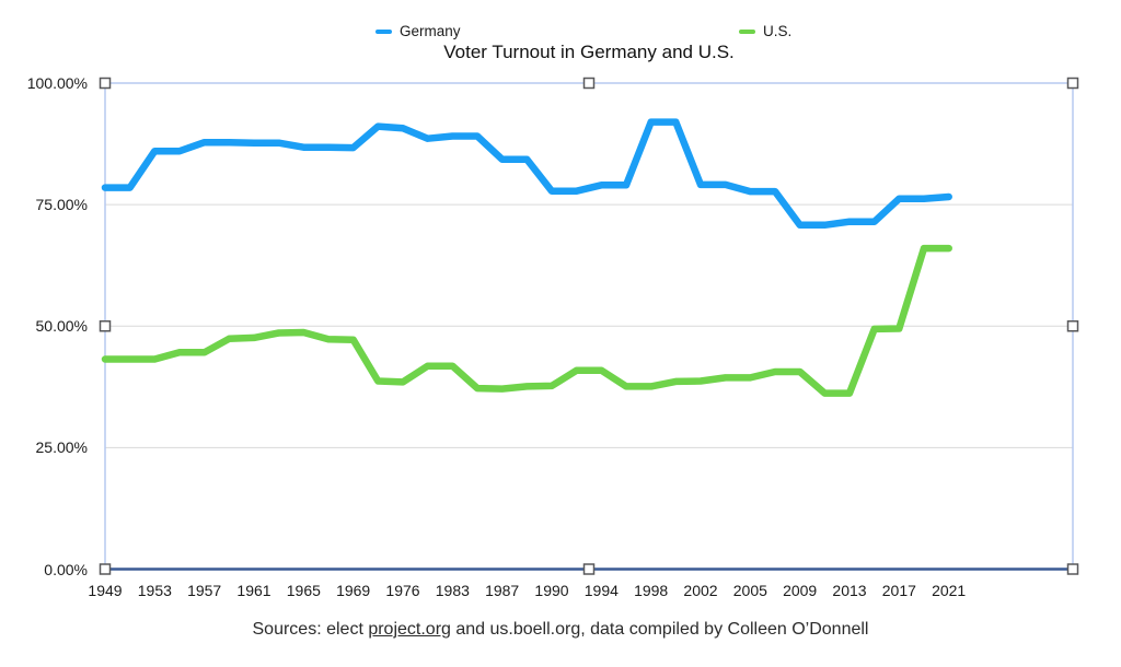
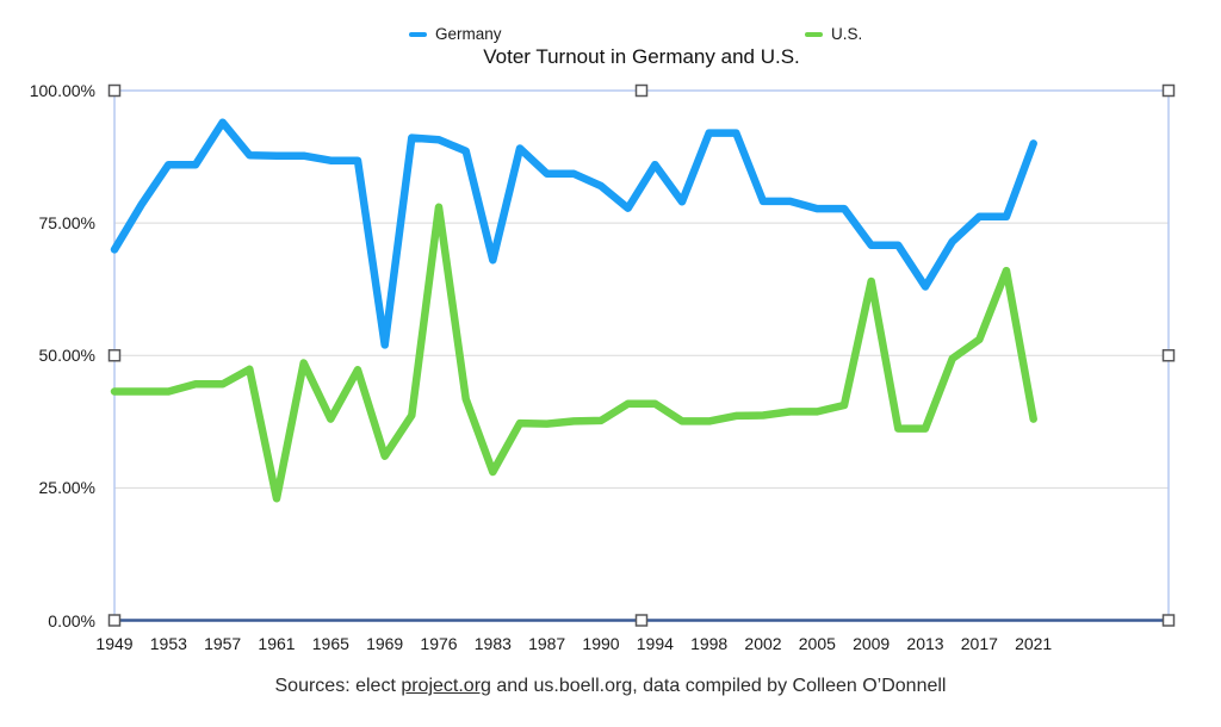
Germany/1949: 78% -> 70%
Germany/1957: 88% -> 94%
U.S./1961: 48% -> 23%
U.S./1965: 49% -> 38%
Germany/1969: 87% -> 52%
U.S./1969: 47% -> 31%
U.S./1976: 38% -> 78%
Germany/1983: 89% -> 68%
U.S./1983: 42% -> 28%
Germany/1990: 78% -> 82%
Germany/1994: 79% -> 86%
U.S./2009: 41% -> 64%
Germany/2013: 72% -> 63%
U.S./2017: 50% -> 53%
Germany/2021: 77% -> 90%
U.S./2021: 66% -> 38%
